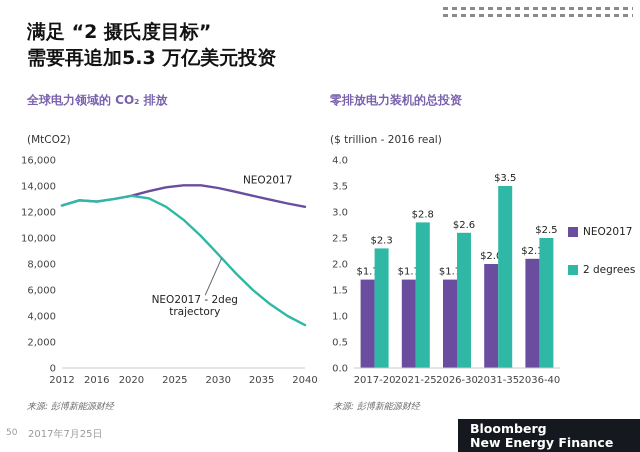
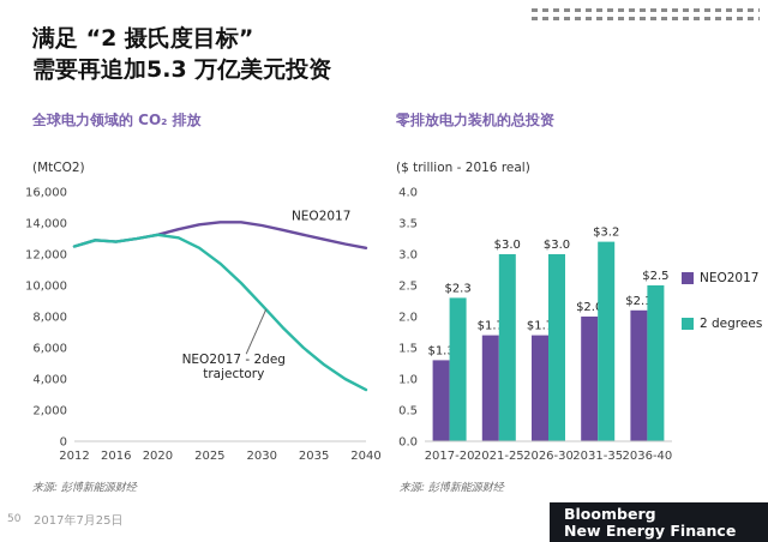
零排放电力装机的总投资/NEO2017/2017-20: $1.7 -> $1.3
零排放电力装机的总投资/2 degrees/2021-25: $2.8 -> $3.0
零排放电力装机的总投资/2 degrees/2026-30: $2.6 -> $3.0
零排放电力装机的总投资/2 degrees/2031-35: $3.5 -> $3.2
